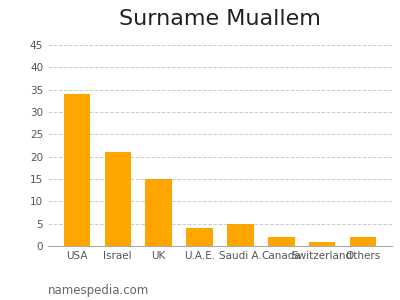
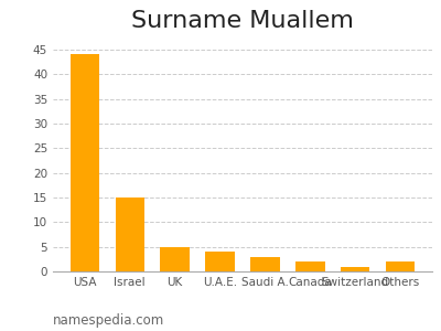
USA: 34 -> 44
Israel: 21 -> 15
UK: 15 -> 5
Saudi A.: 5 -> 3
